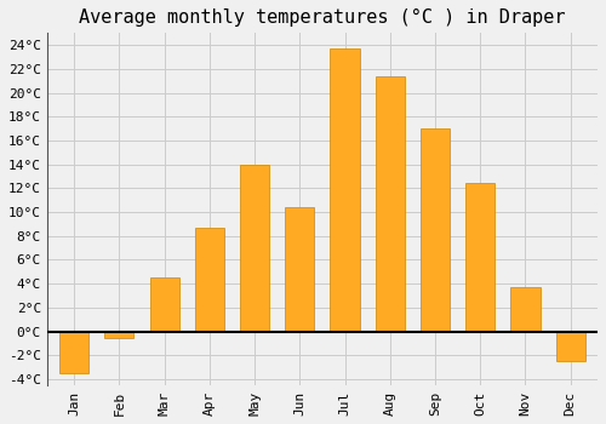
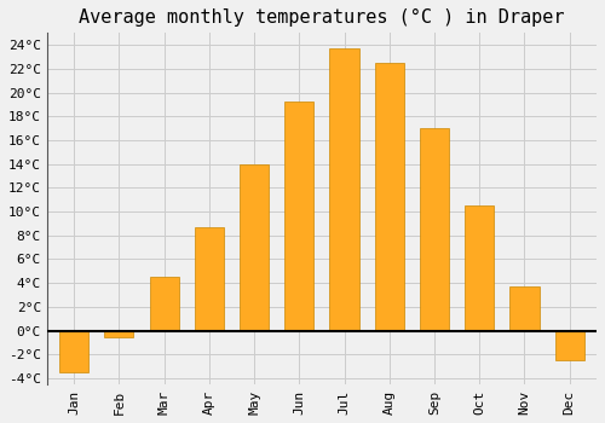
Jun: 10.4°C -> 19.2°C
Aug: 21.4°C -> 22.5°C
Oct: 12.4°C -> 10.5°C
